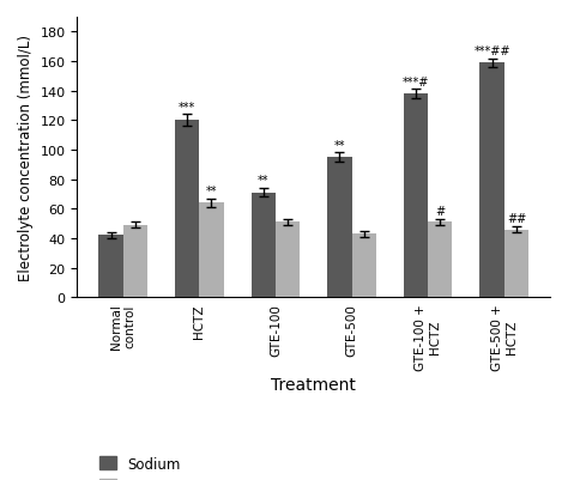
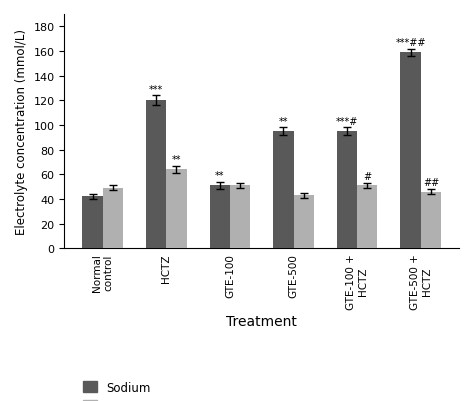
Sodium/GTE-100: 71 -> 51
Sodium/GTE-100 + HCTZ: 138 -> 95
